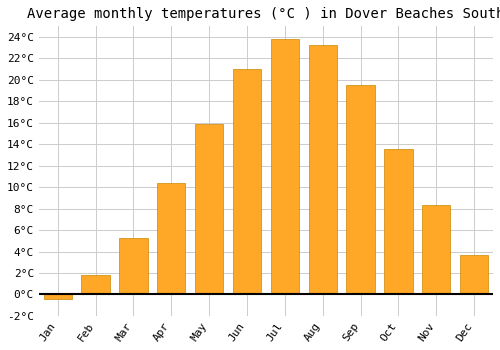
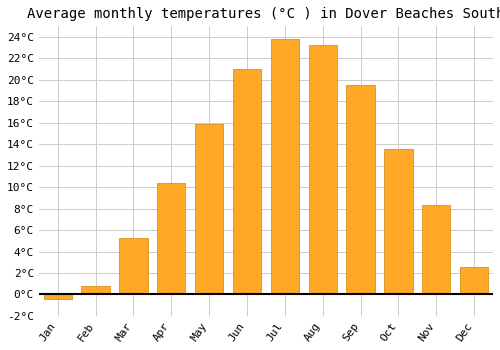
Feb: 1.8°C -> 0.8°C
Dec: 3.7°C -> 2.6°C
